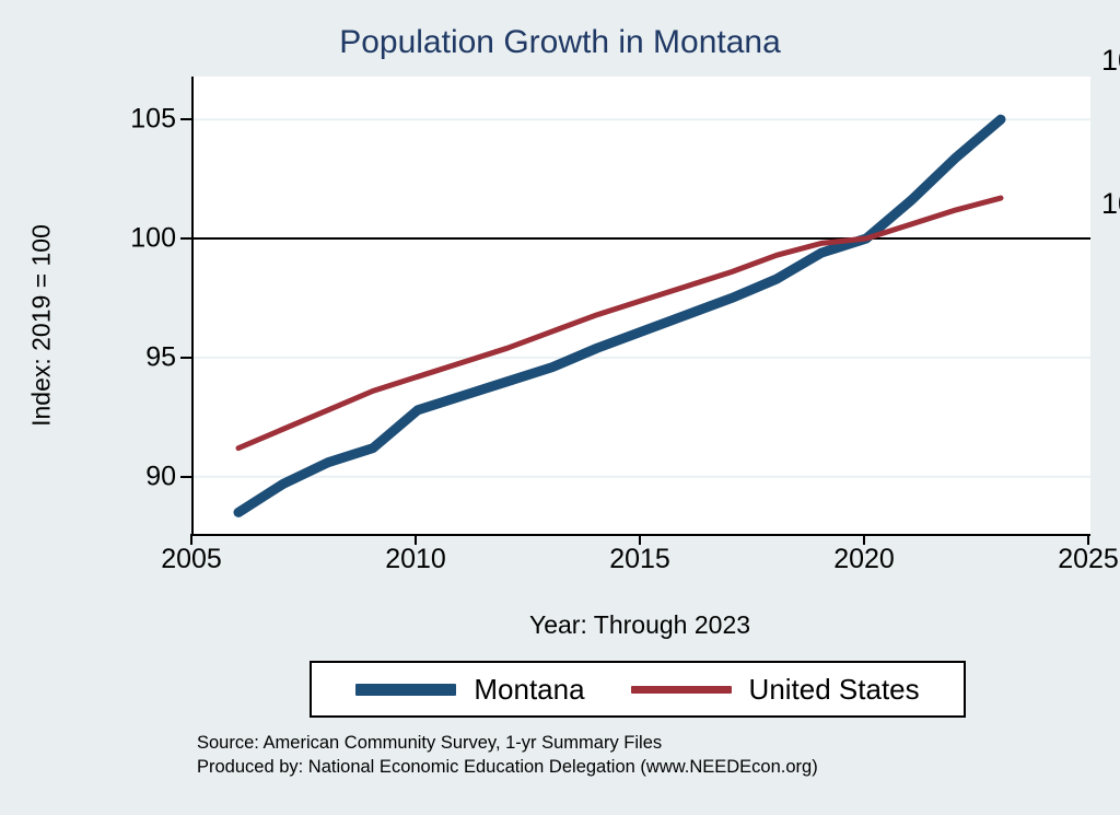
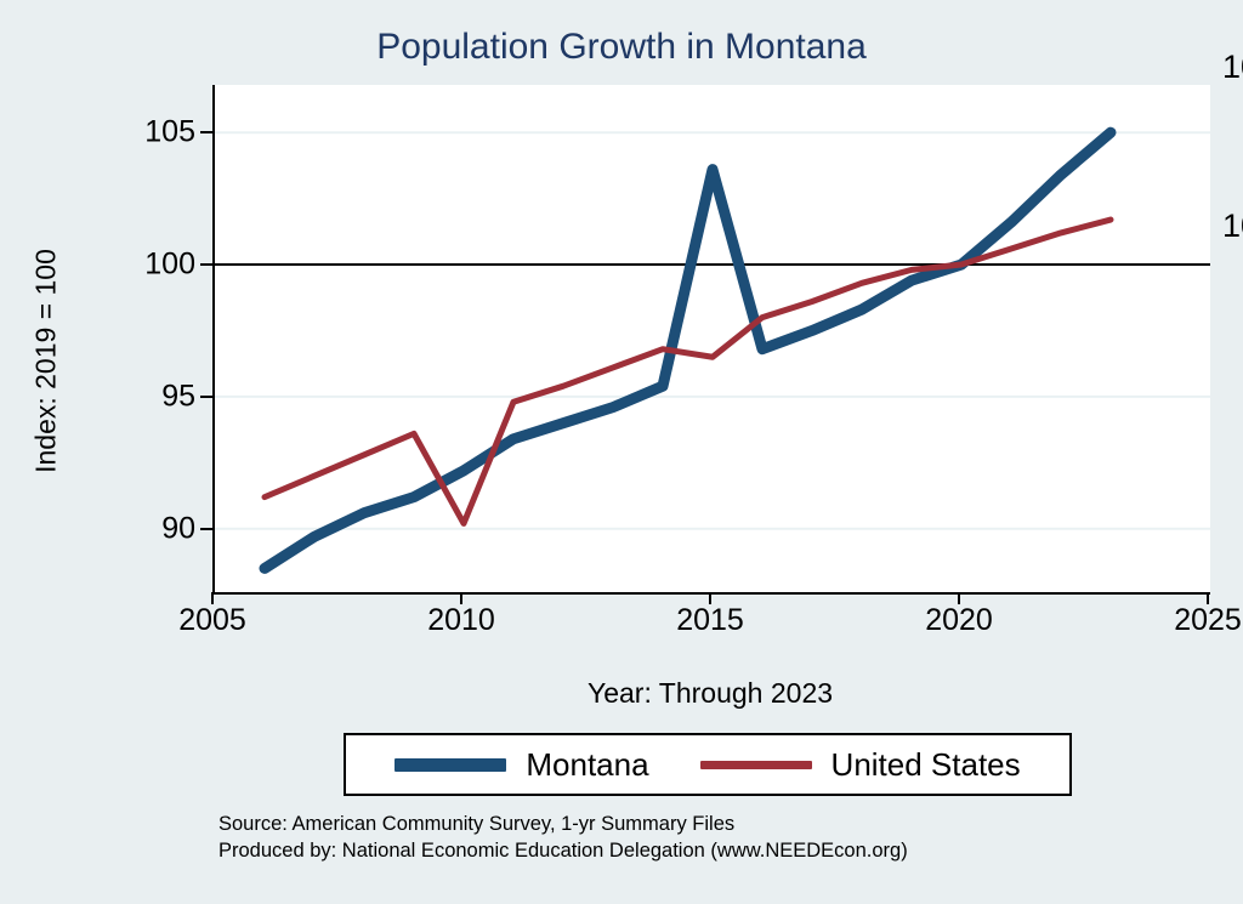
Montana/2010: 92.8 -> 92.2
United States/2010: 94.2 -> 90.2
Montana/2015: 96.1 -> 103.6
United States/2015: 97.4 -> 96.5
